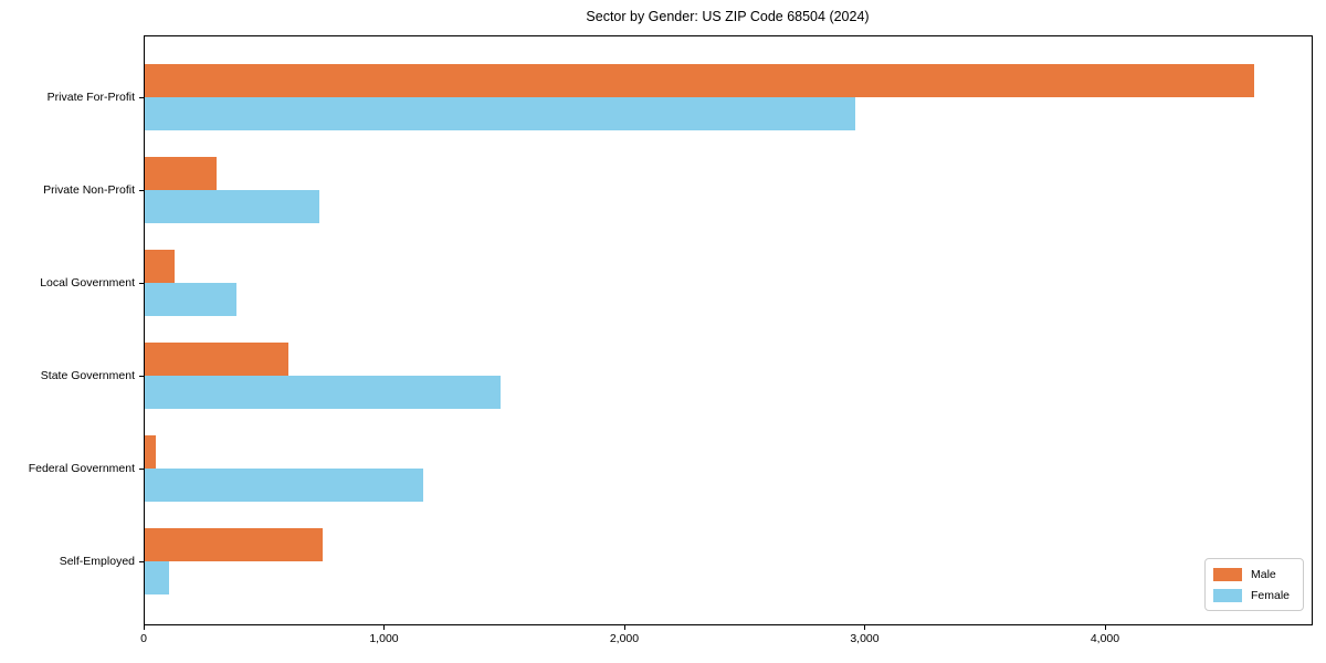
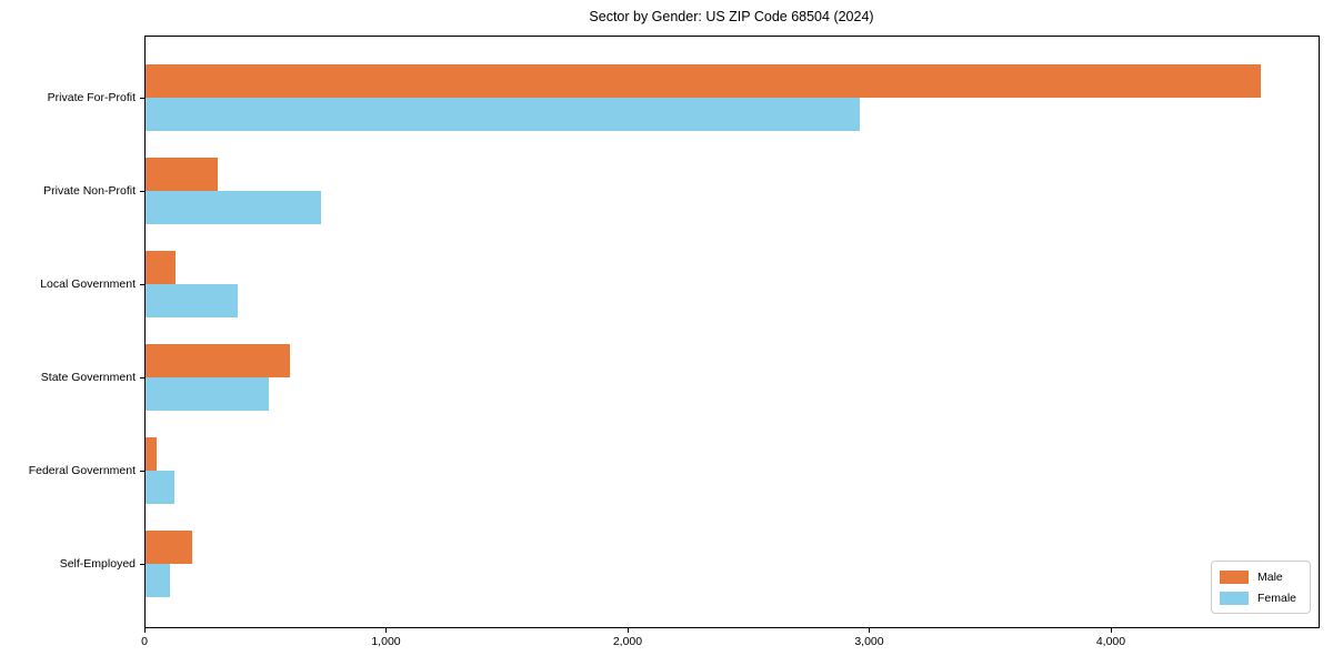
Female/State Government: 1480 -> 510
Female/Federal Government: 1160 -> 120
Male/Self-Employed: 740 -> 200
